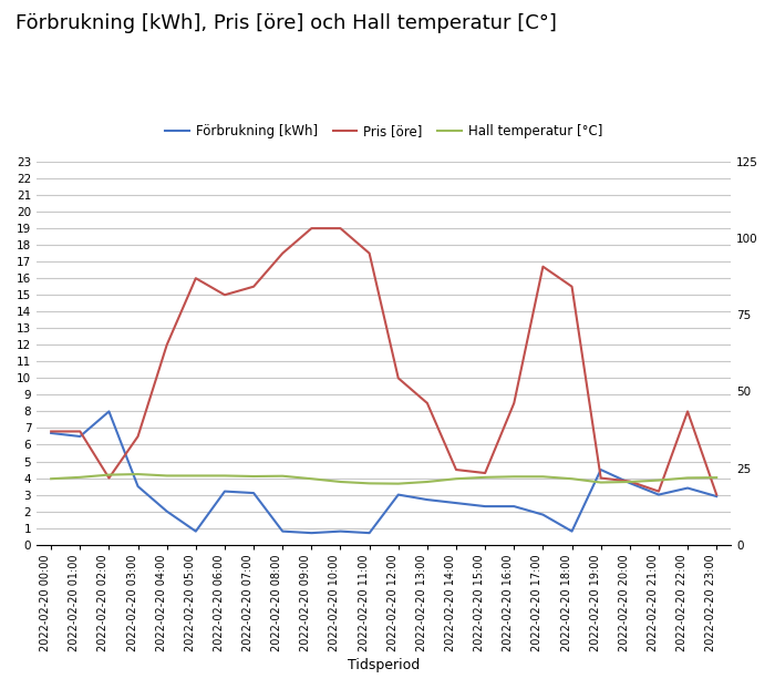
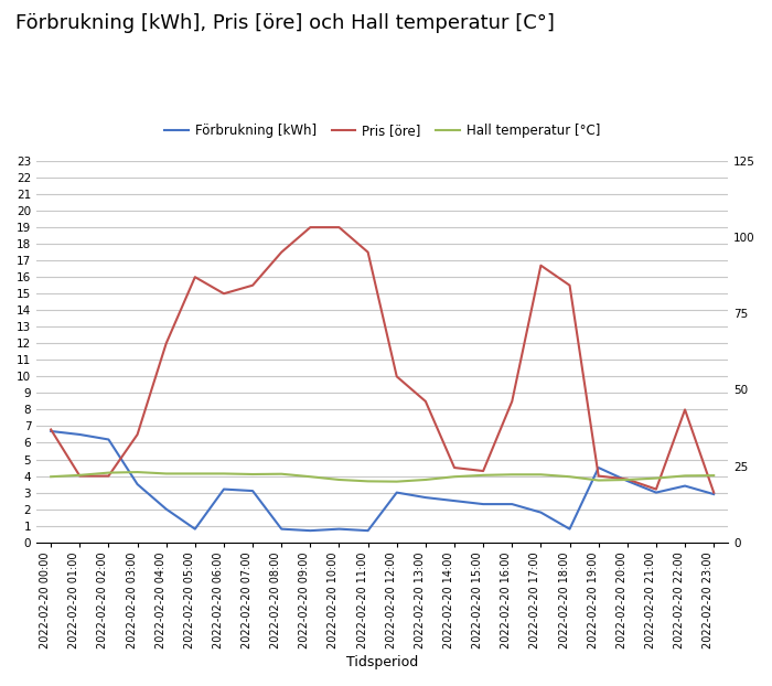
Pris [öre]/2022-02-20 01:00: 6.8 -> 4.0
Förbrukning [kWh]/2022-02-20 02:00: 8.0 -> 6.2
